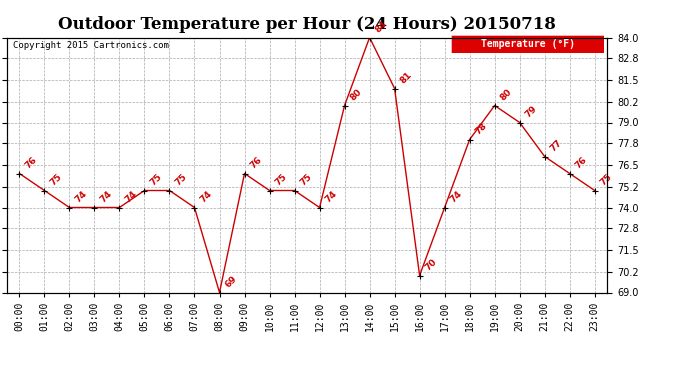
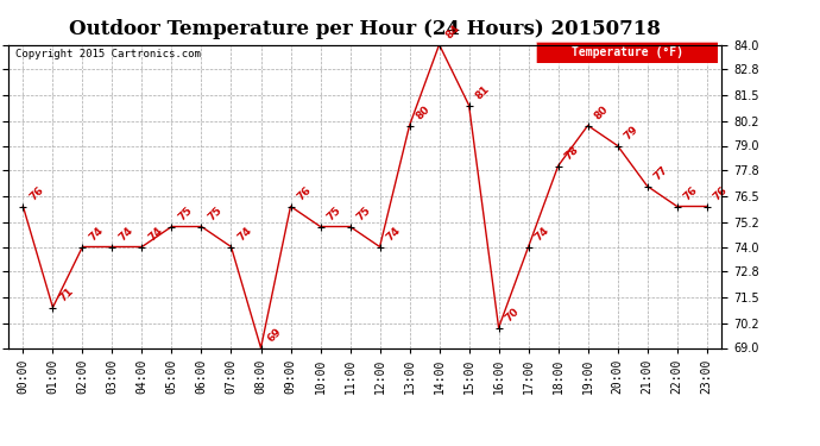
01:00: 75 -> 71
23:00: 75 -> 76
